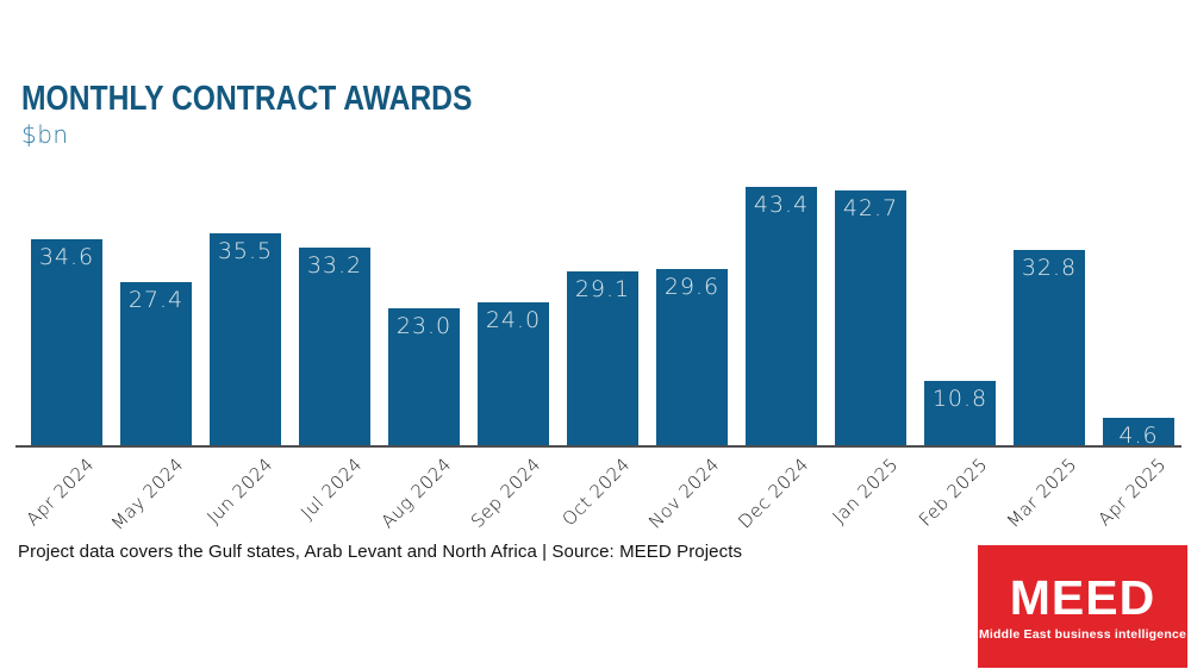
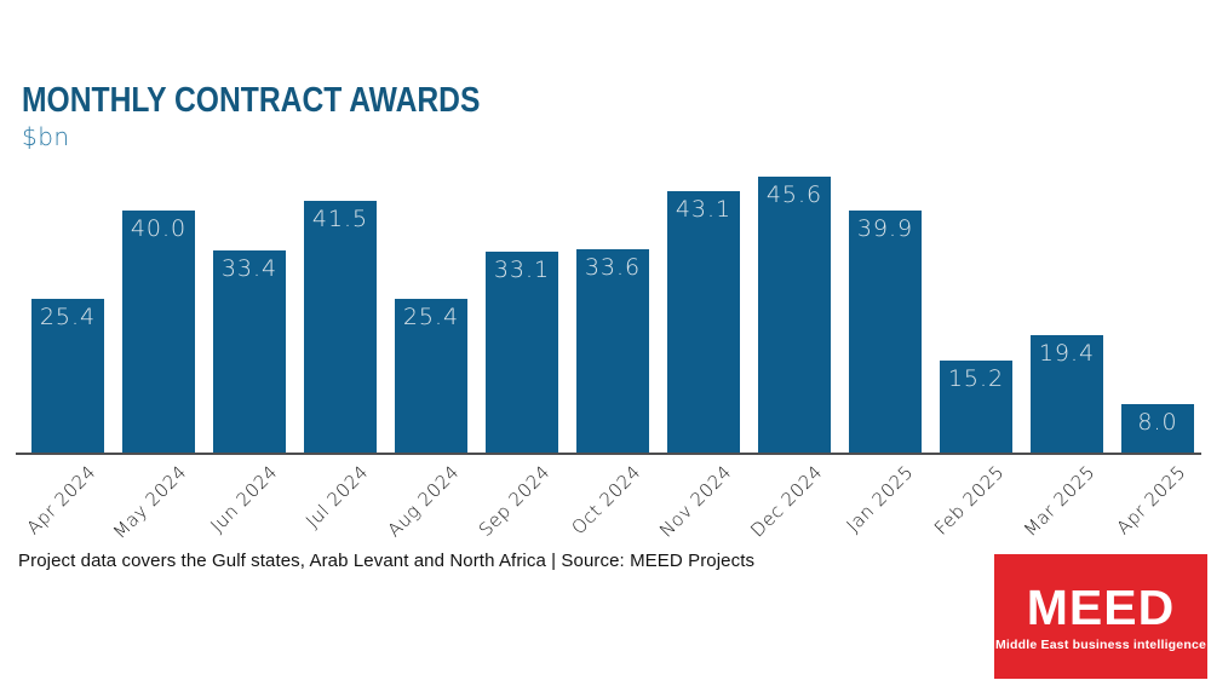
Apr 2024: 34.6 -> 25.4
May 2024: 27.4 -> 40.0
Jun 2024: 35.5 -> 33.4
Jul 2024: 33.2 -> 41.5
Aug 2024: 23.0 -> 25.4
Sep 2024: 24.0 -> 33.1
Oct 2024: 29.1 -> 33.6
Nov 2024: 29.6 -> 43.1
Dec 2024: 43.4 -> 45.6
Jan 2025: 42.7 -> 39.9
Feb 2025: 10.8 -> 15.2
Mar 2025: 32.8 -> 19.4
Apr 2025: 4.6 -> 8.0
